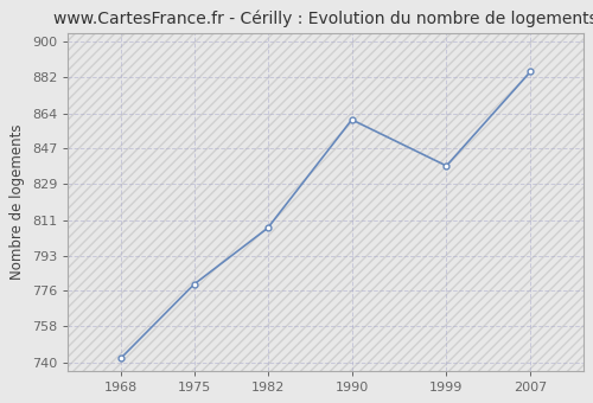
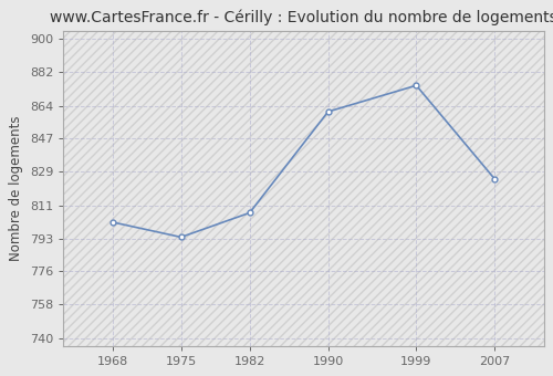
1968: 742 -> 802
1975: 779 -> 794
1999: 838 -> 875
2007: 885 -> 825
